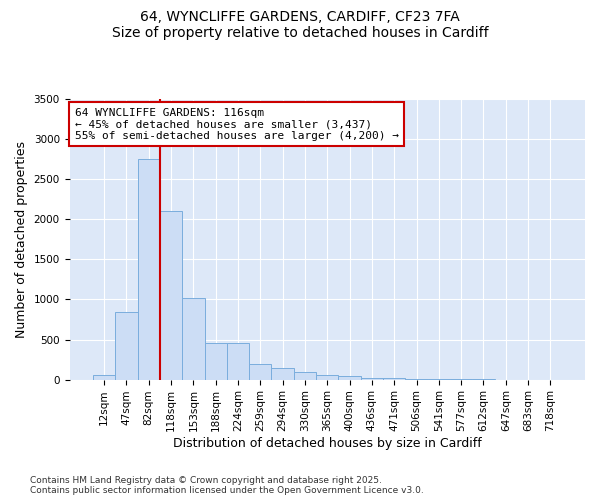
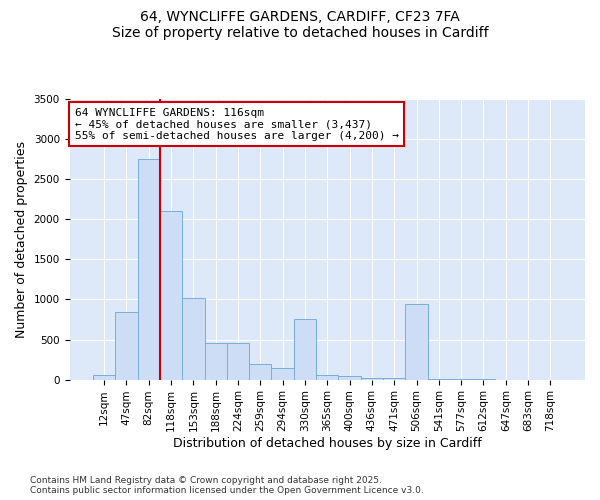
330sqm: 100 -> 760
506sqm: 10 -> 940
